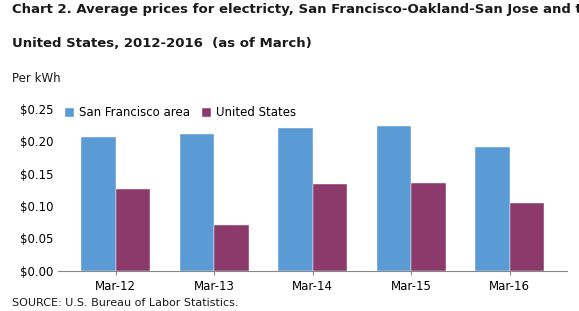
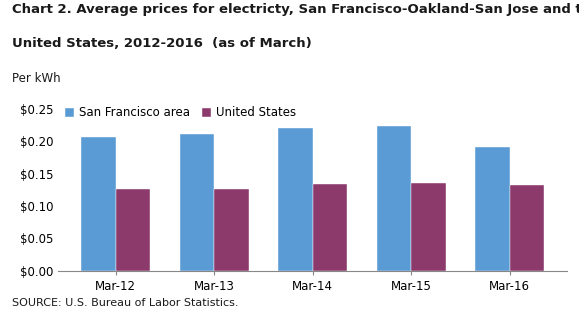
United States/Mar-13: $0.070 -> $0.127
United States/Mar-16: $0.104 -> $0.133
